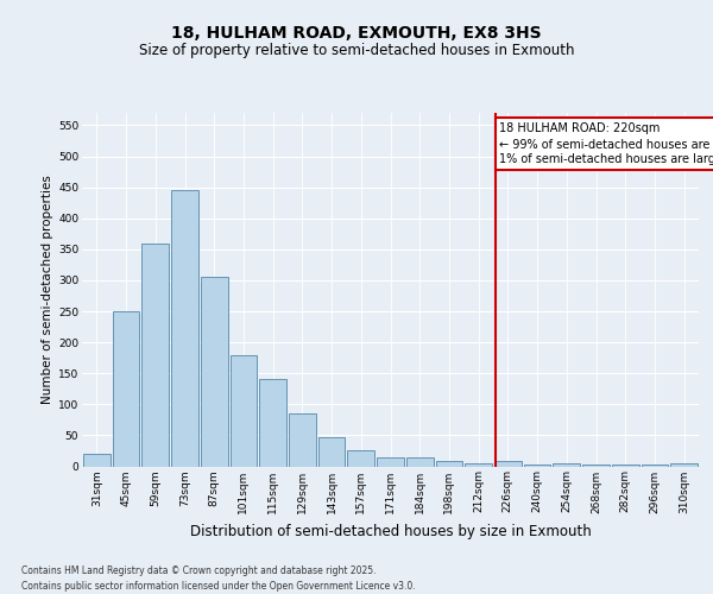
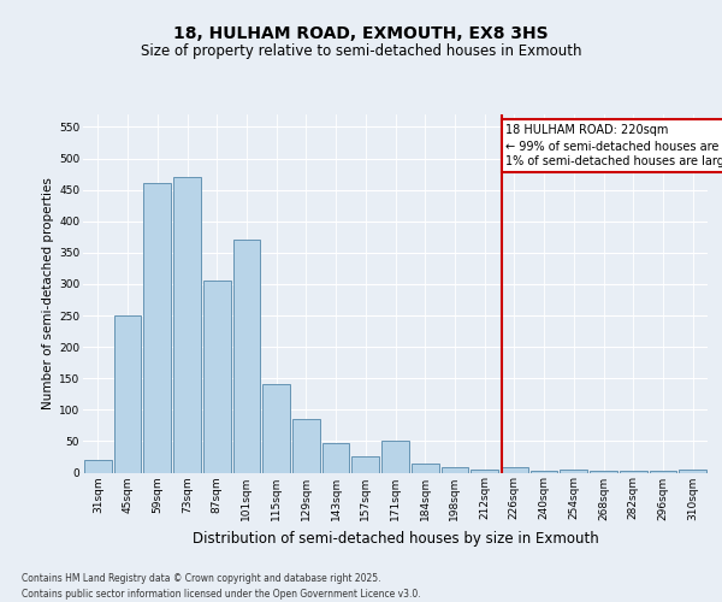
59sqm: 360 -> 460
73sqm: 445 -> 470
101sqm: 180 -> 370
171sqm: 15 -> 50
